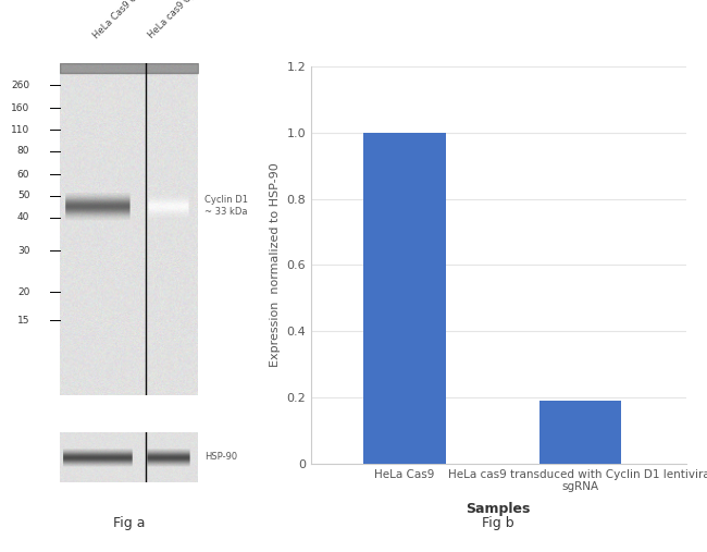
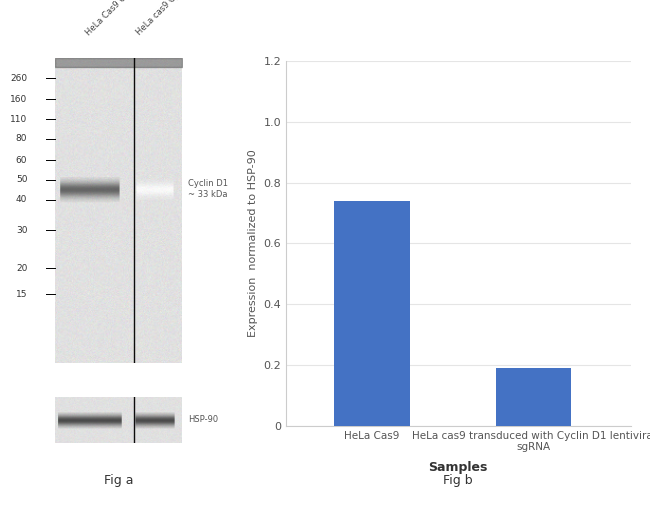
HeLa Cas9: 1.00 -> 0.74
